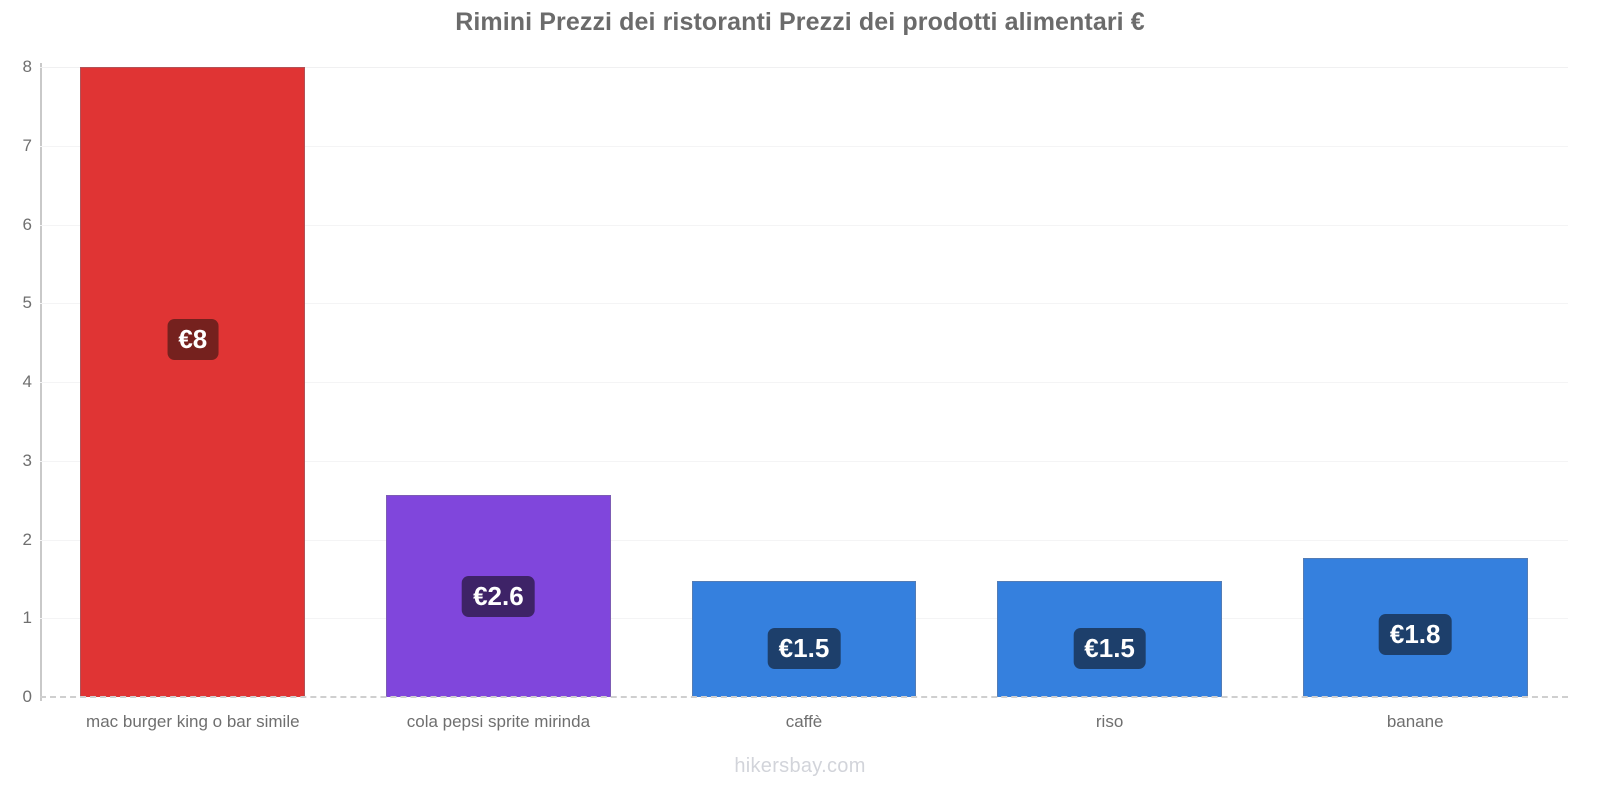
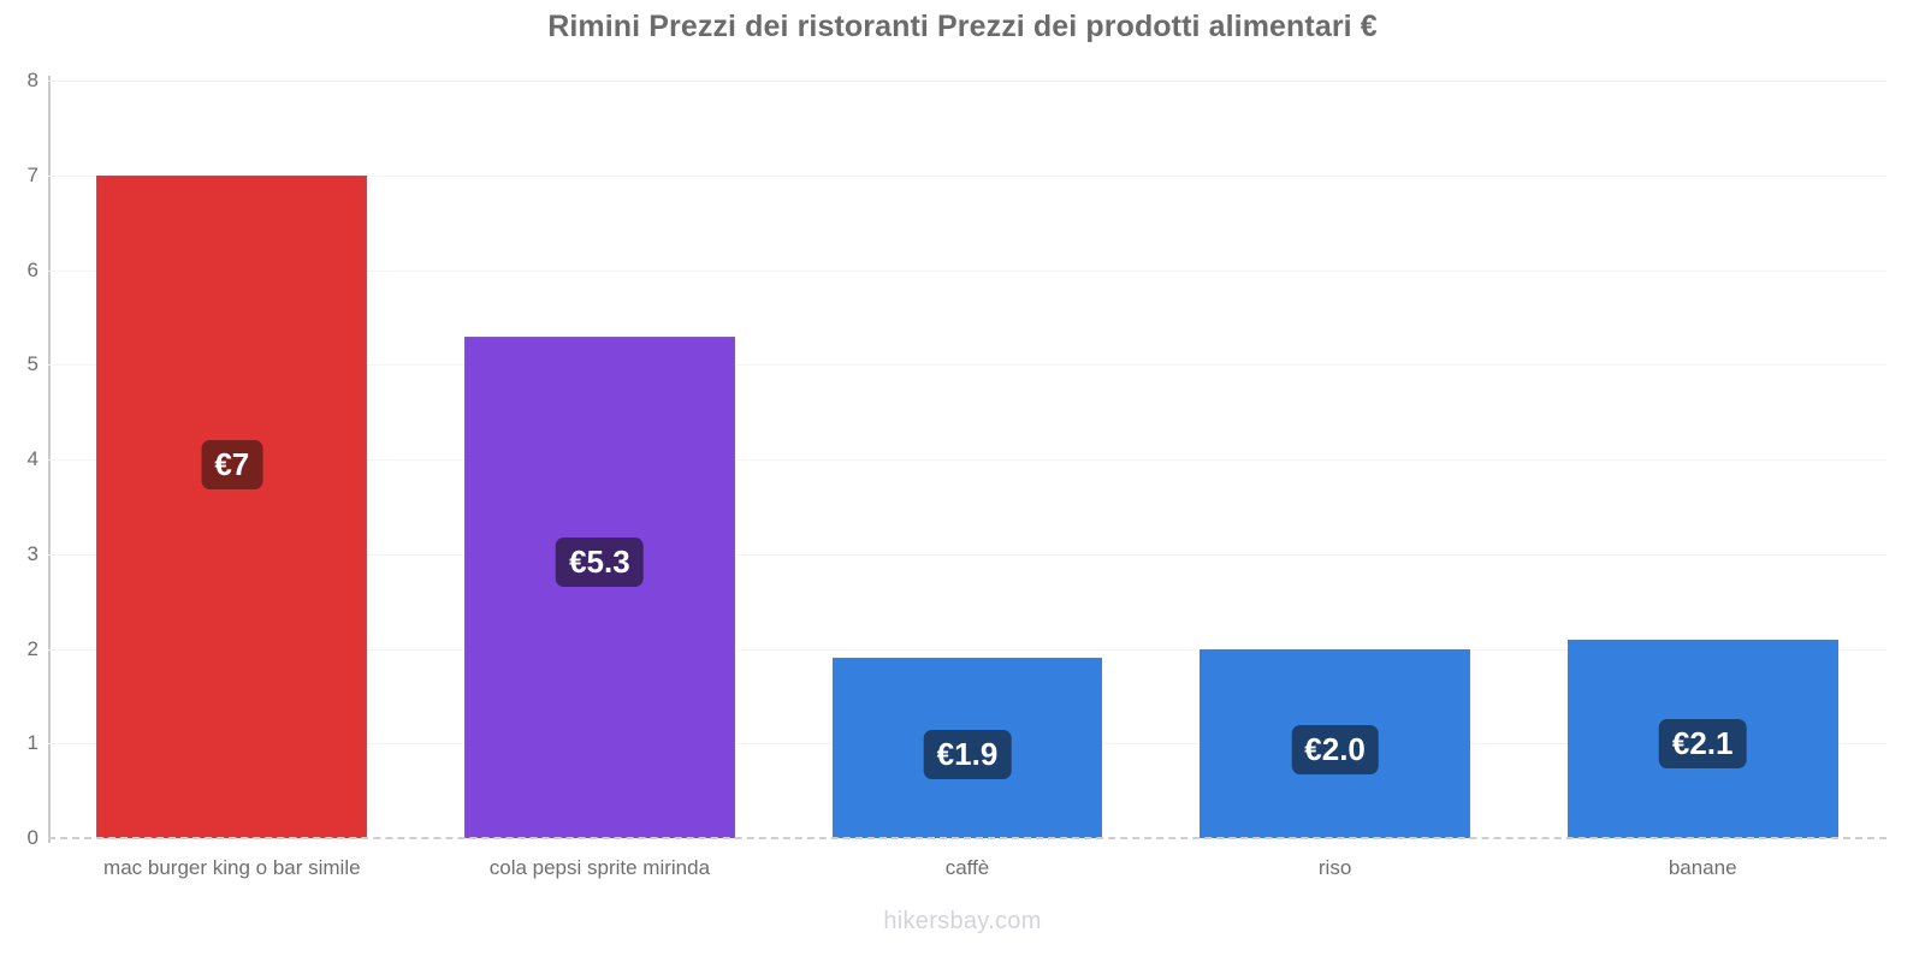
mac burger king o bar simile: €8 -> €7
cola pepsi sprite mirinda: €2.6 -> €5.3
caffè: €1.5 -> €1.9
riso: €1.5 -> €2.0
banane: €1.8 -> €2.1
